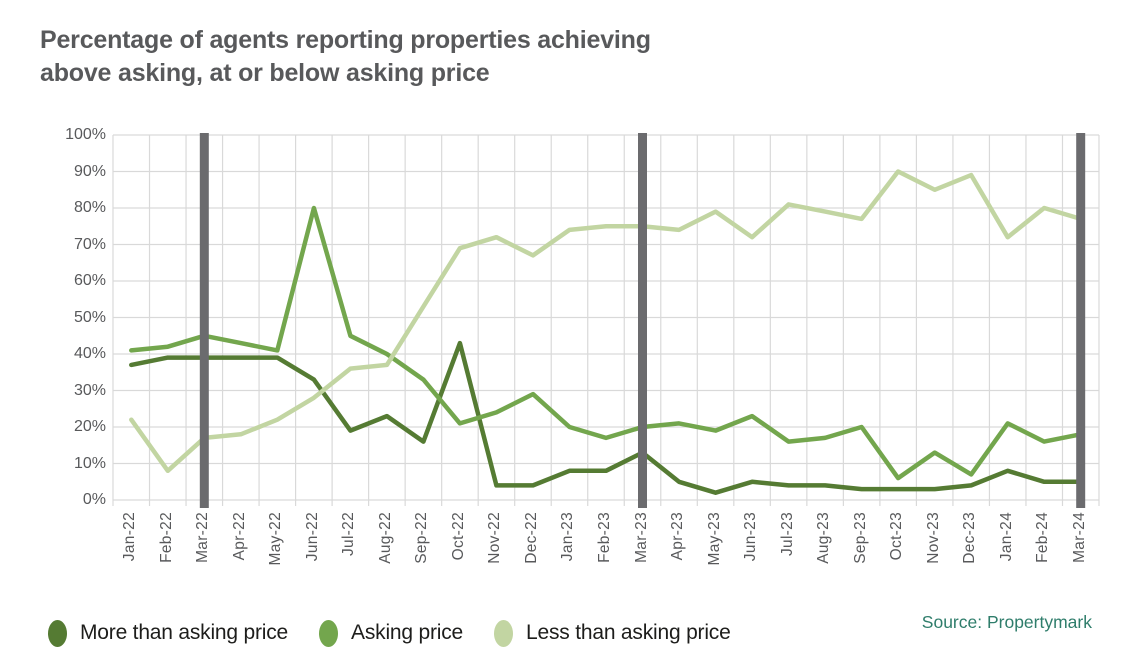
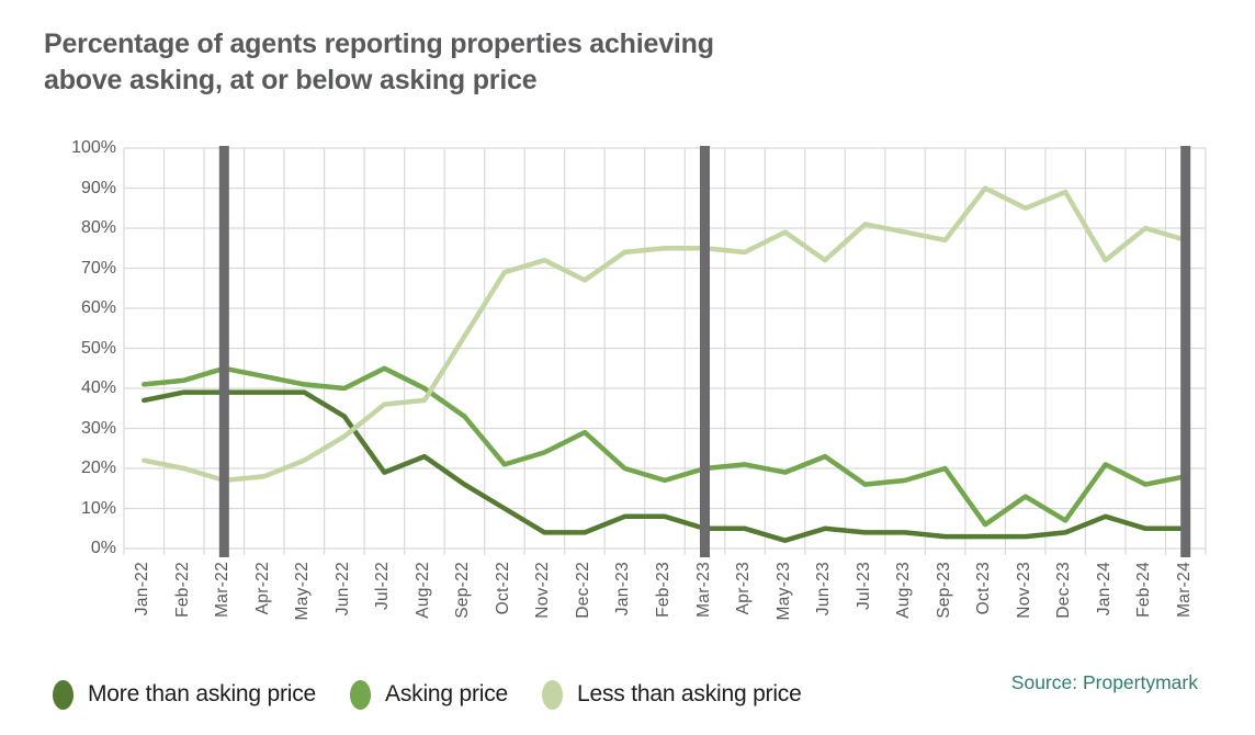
Less than asking price/Feb-22: 8% -> 20%
Asking price/Jun-22: 80% -> 40%
More than asking price/Oct-22: 43% -> 10%
More than asking price/Mar-23: 13% -> 5%
